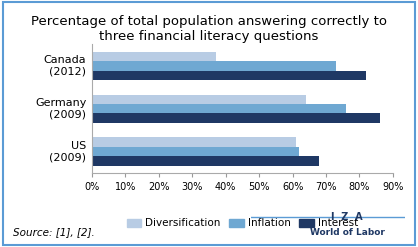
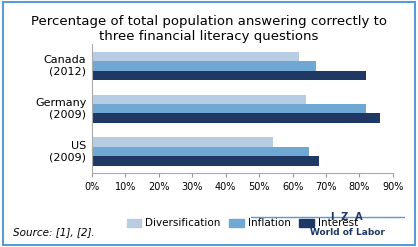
Diversification/Canada (2012): 37% -> 62%
Inflation/Canada (2012): 73% -> 67%
Inflation/Germany (2009): 76% -> 82%
Diversification/US (2009): 61% -> 54%
Inflation/US (2009): 62% -> 65%
